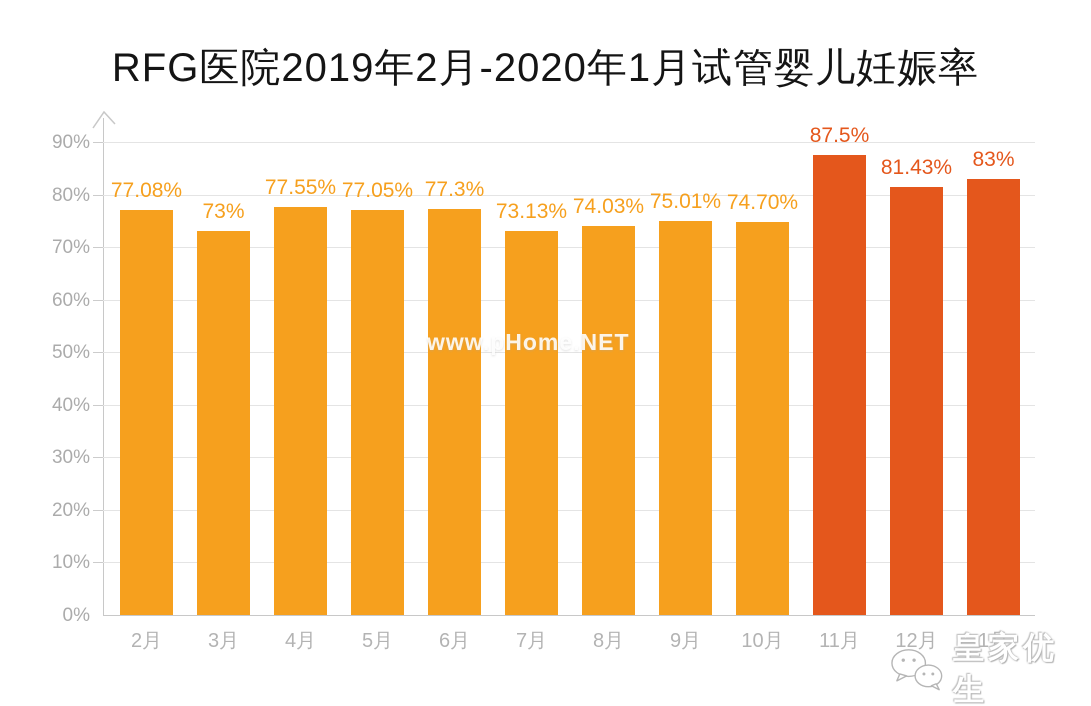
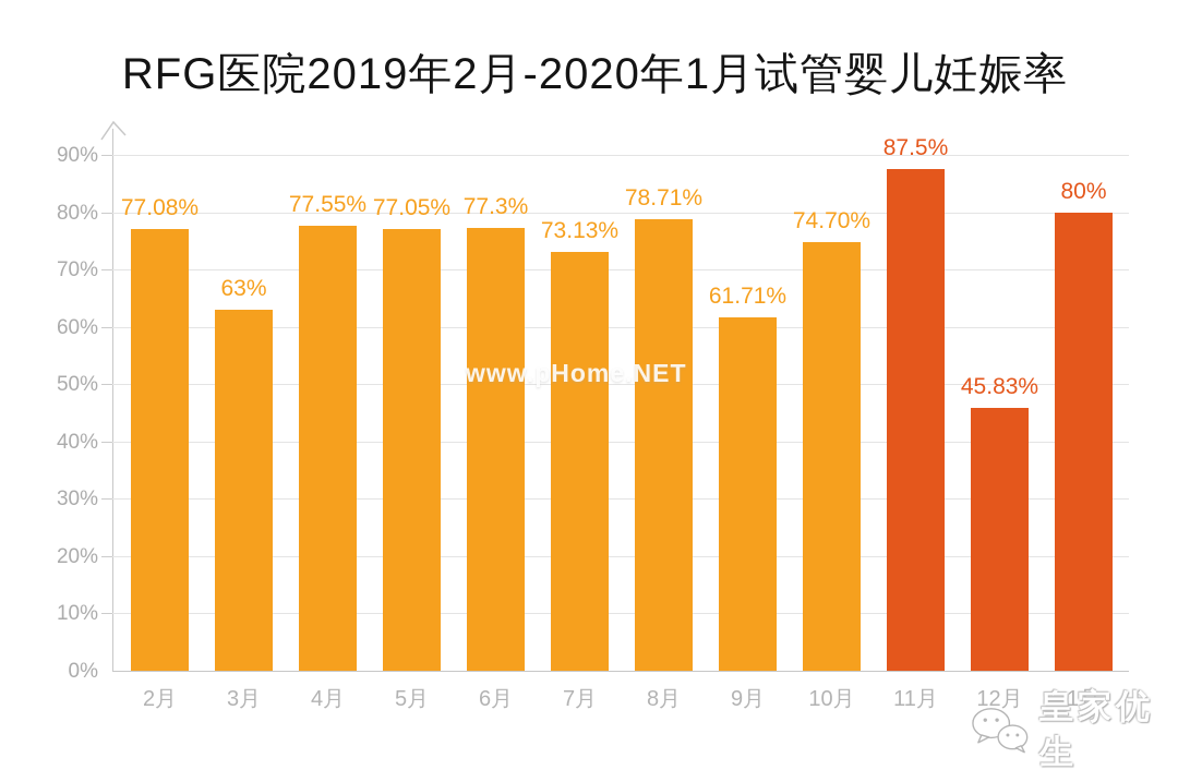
3月: 73% -> 63%
8月: 74.03% -> 78.71%
9月: 75.01% -> 61.71%
12月: 81.43% -> 45.83%
1月: 83% -> 80%
